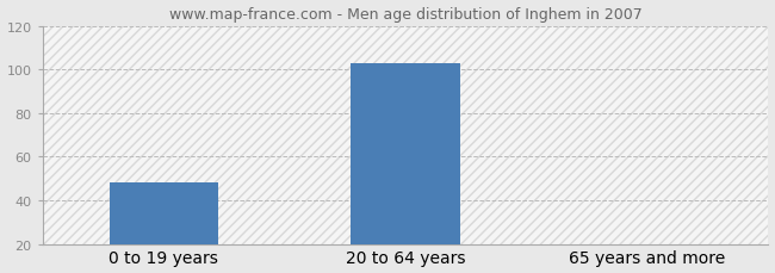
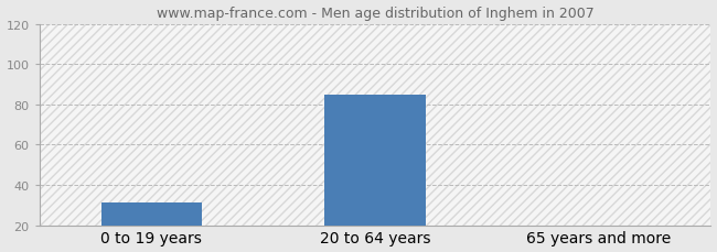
0 to 19 years: 48 -> 31
20 to 64 years: 103 -> 85
